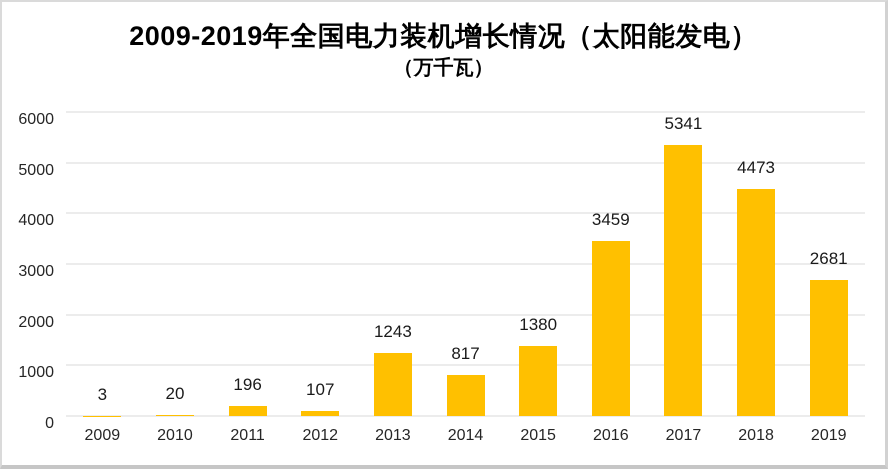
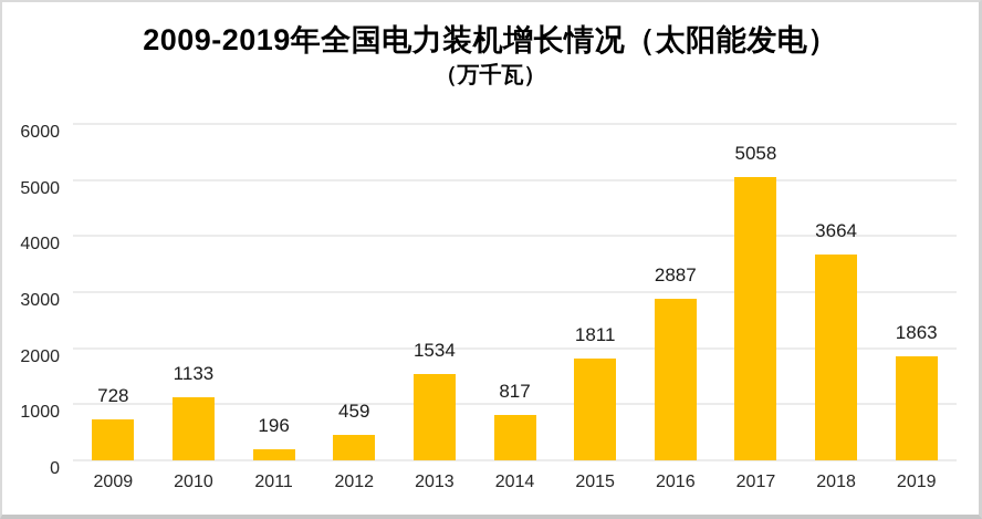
2009: 3 -> 728
2010: 20 -> 1133
2012: 107 -> 459
2013: 1243 -> 1534
2015: 1380 -> 1811
2016: 3459 -> 2887
2017: 5341 -> 5058
2018: 4473 -> 3664
2019: 2681 -> 1863
